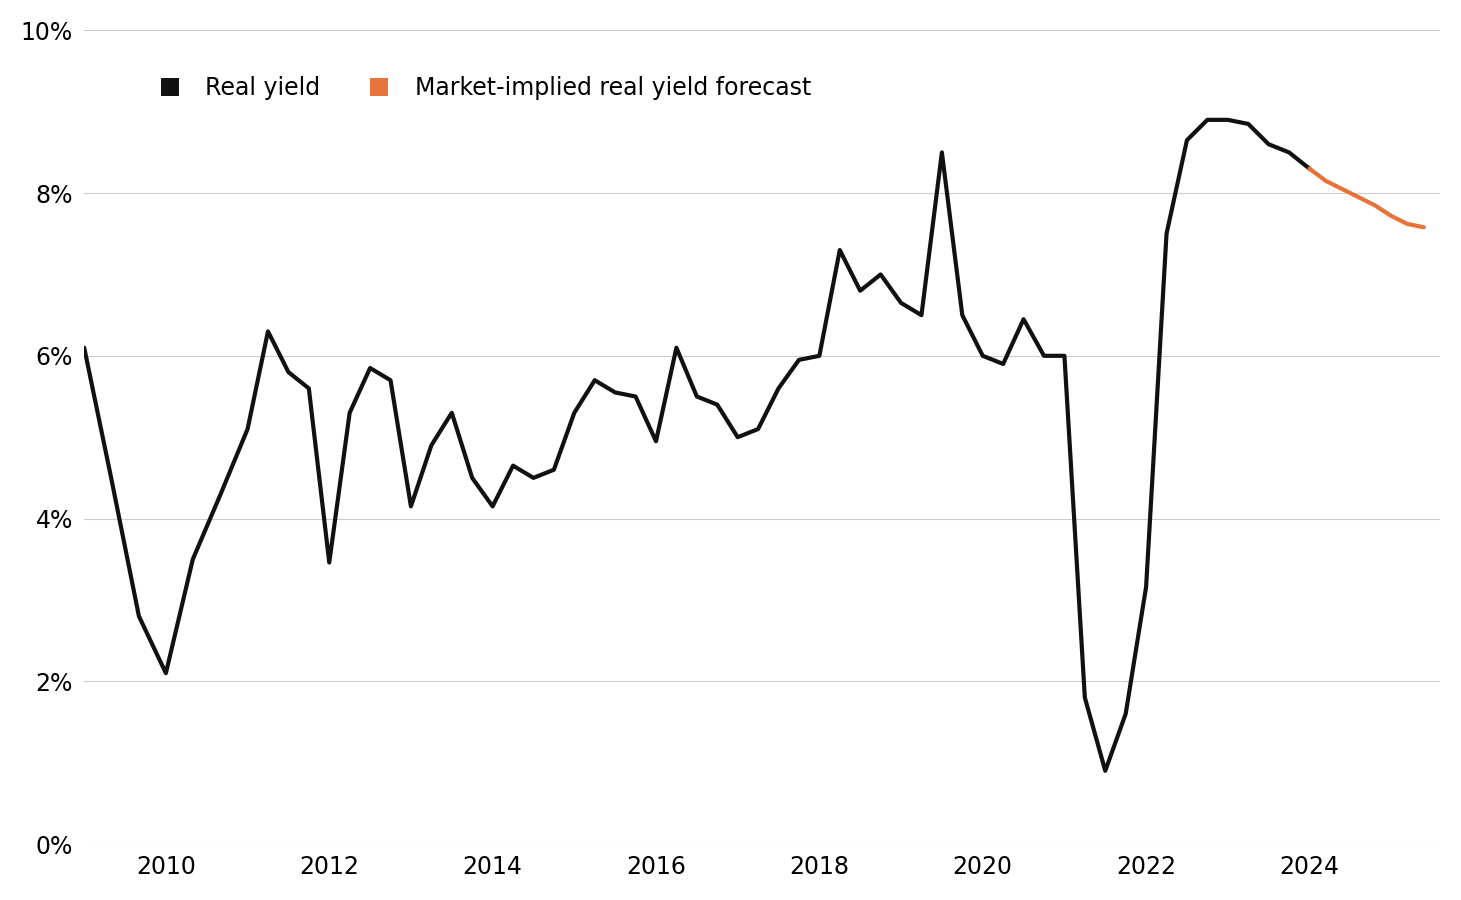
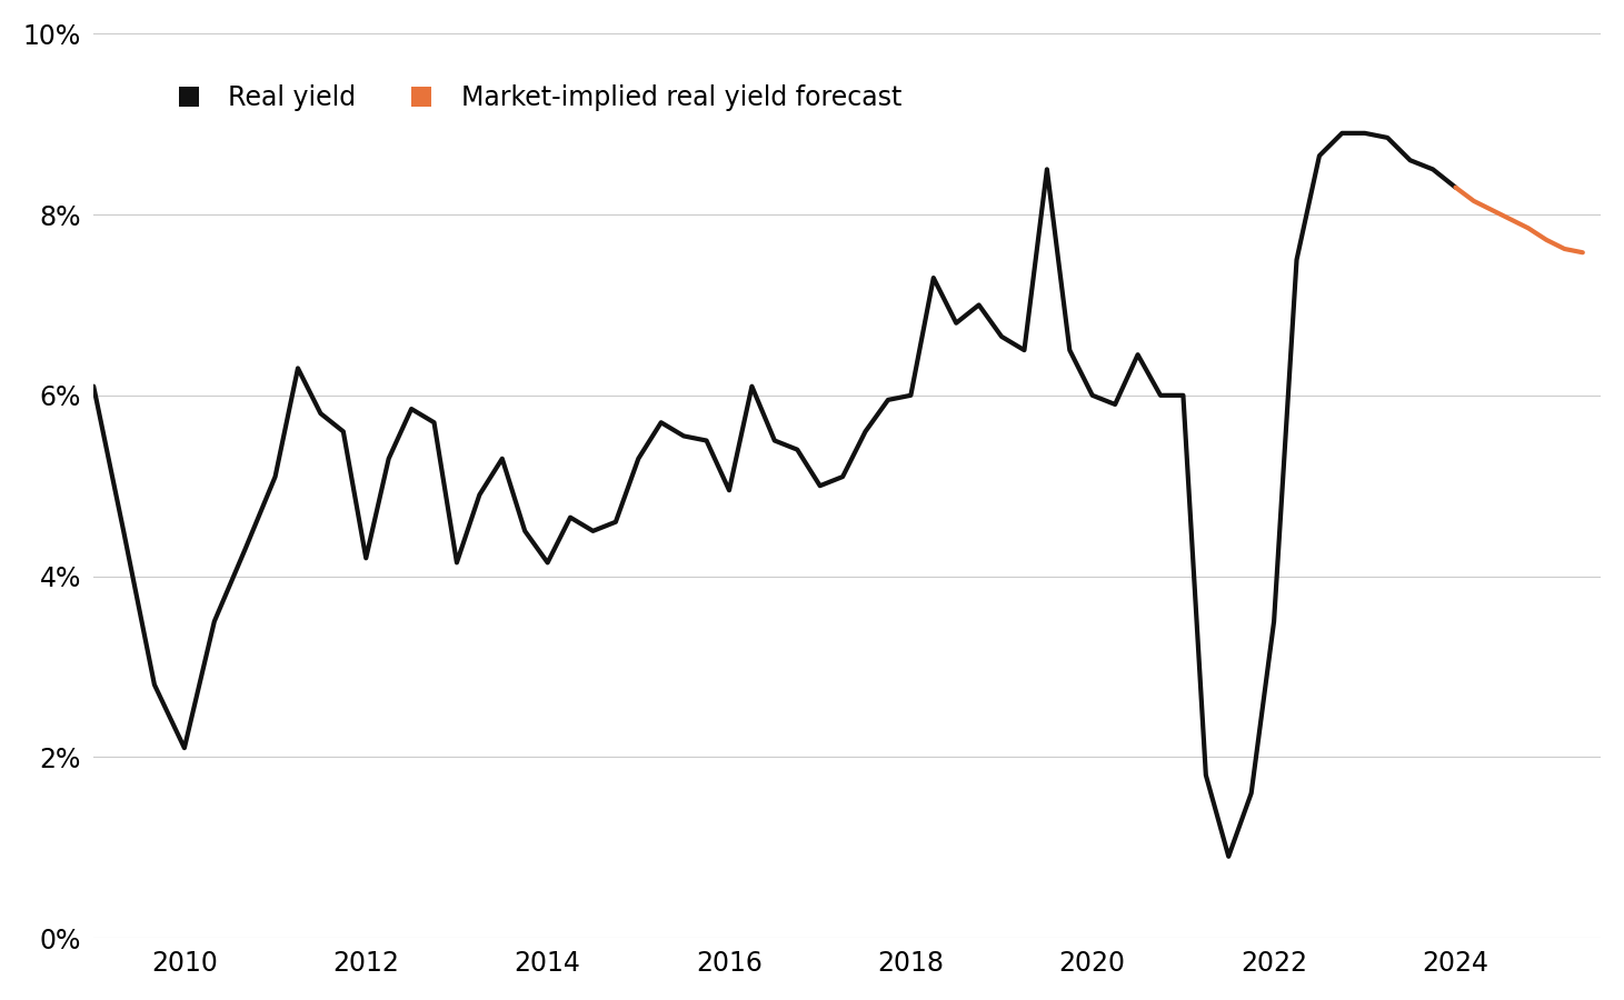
Real yield/2012: 3.46% -> 4.20%
Real yield/2022: 3.16% -> 3.50%
